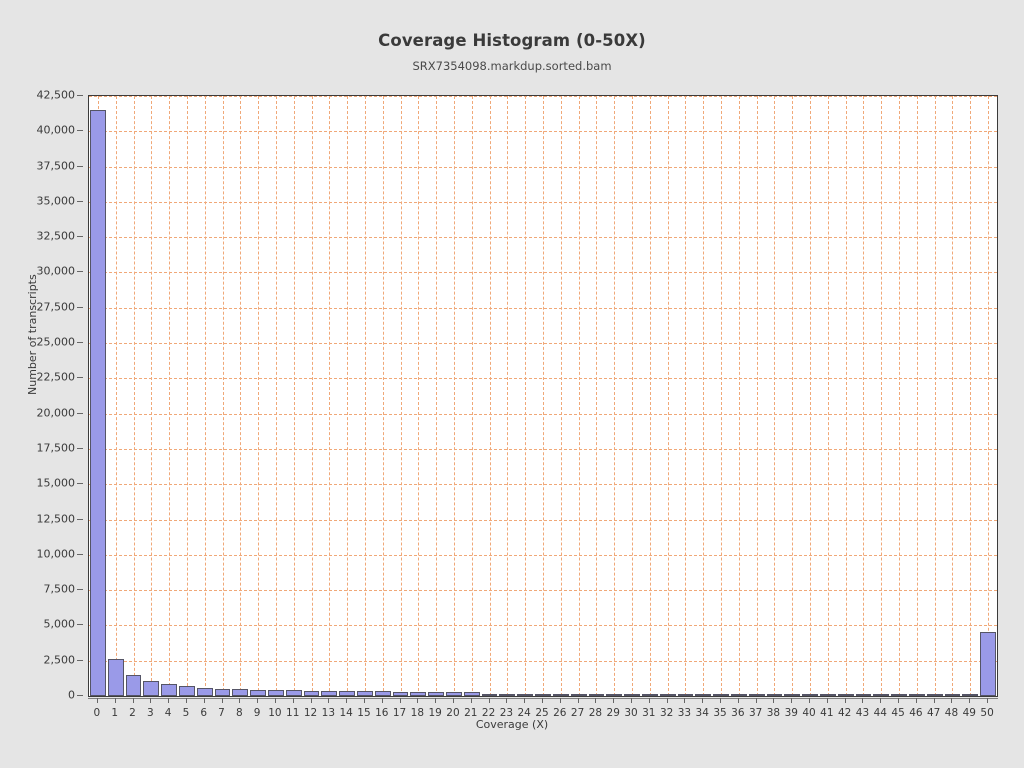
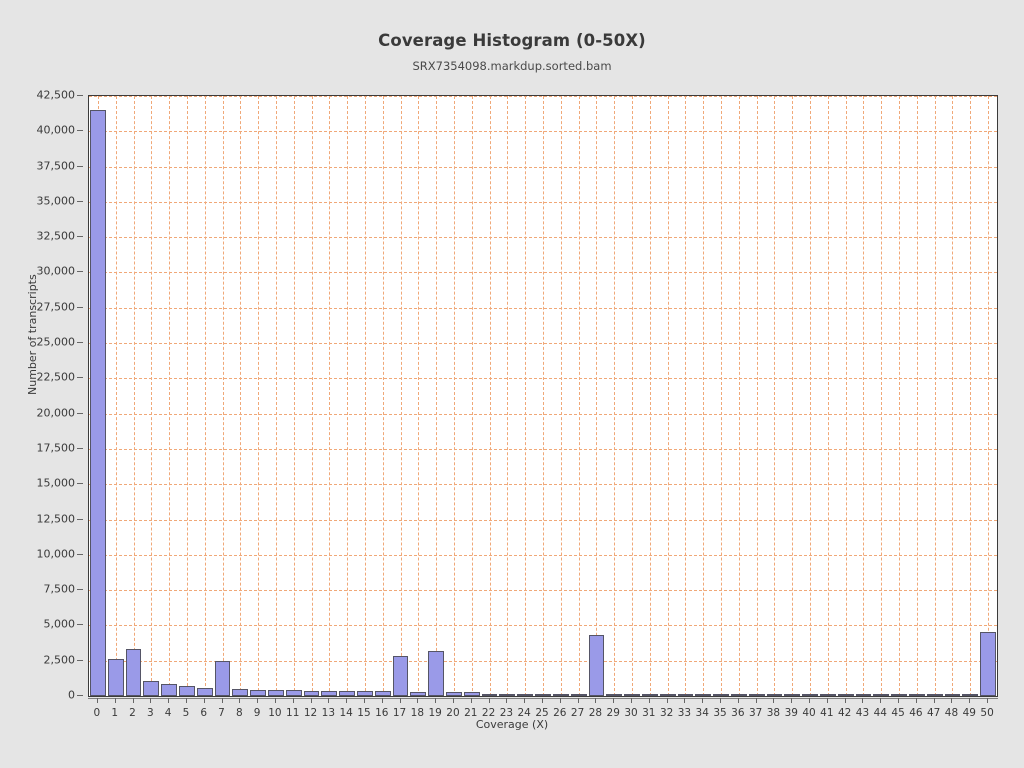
2: 1500 -> 3300
7: 500 -> 2500
17: 300 -> 2800
19: 300 -> 3200
28: 100 -> 4300
